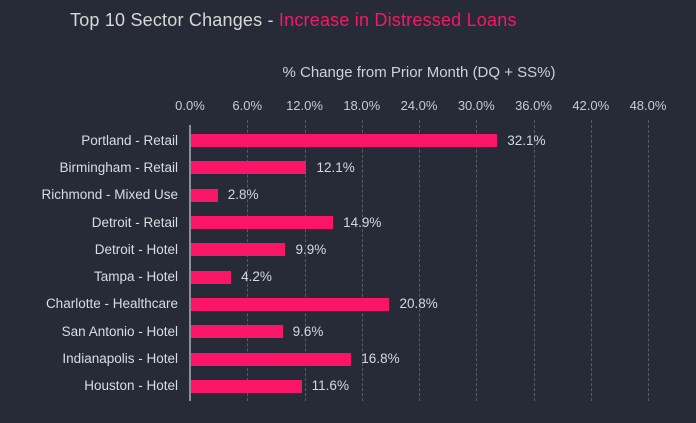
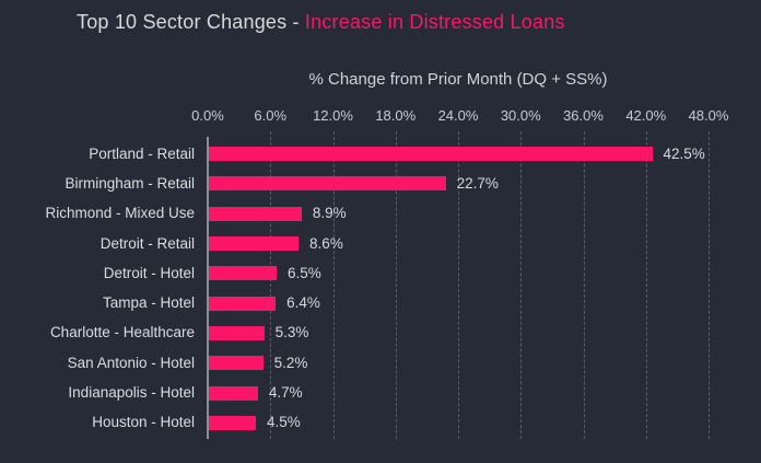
Portland - Retail: 32.1% -> 42.5%
Birmingham - Retail: 12.1% -> 22.7%
Richmond - Mixed Use: 2.8% -> 8.9%
Detroit - Retail: 14.9% -> 8.6%
Detroit - Hotel: 9.9% -> 6.5%
Tampa - Hotel: 4.2% -> 6.4%
Charlotte - Healthcare: 20.8% -> 5.3%
San Antonio - Hotel: 9.6% -> 5.2%
Indianapolis - Hotel: 16.8% -> 4.7%
Houston - Hotel: 11.6% -> 4.5%
